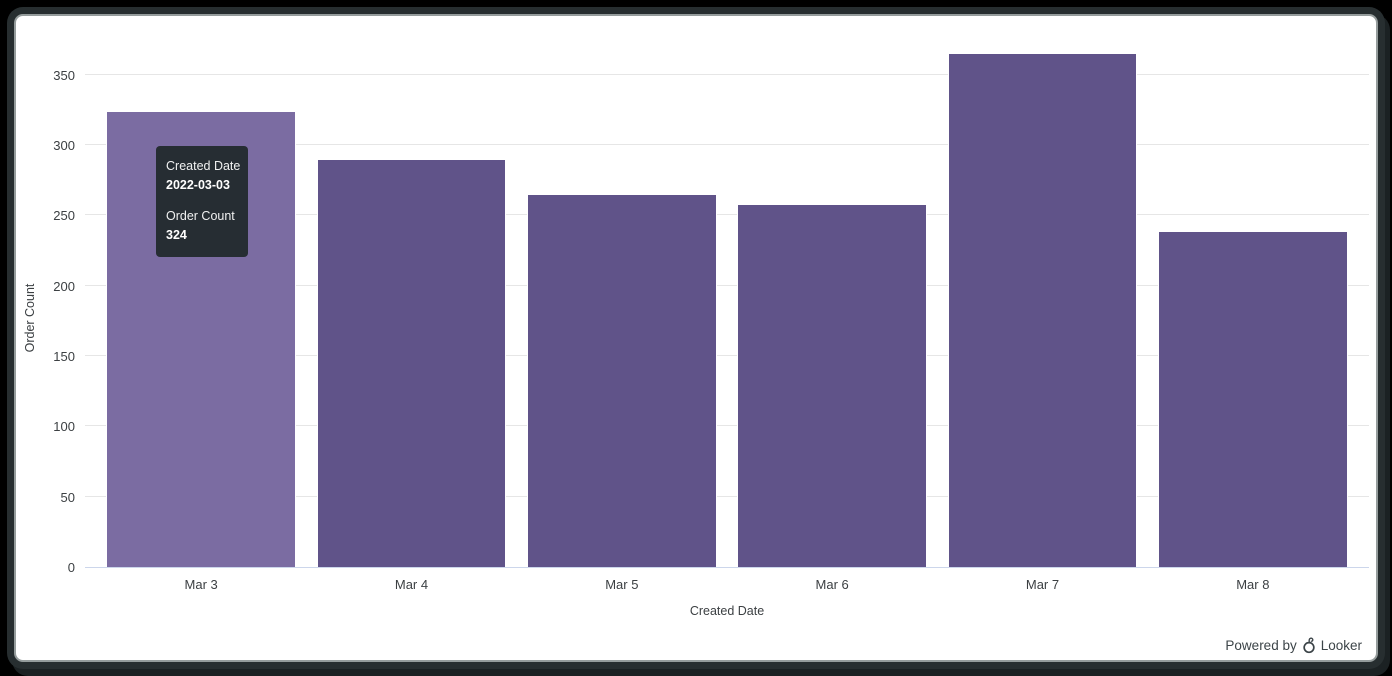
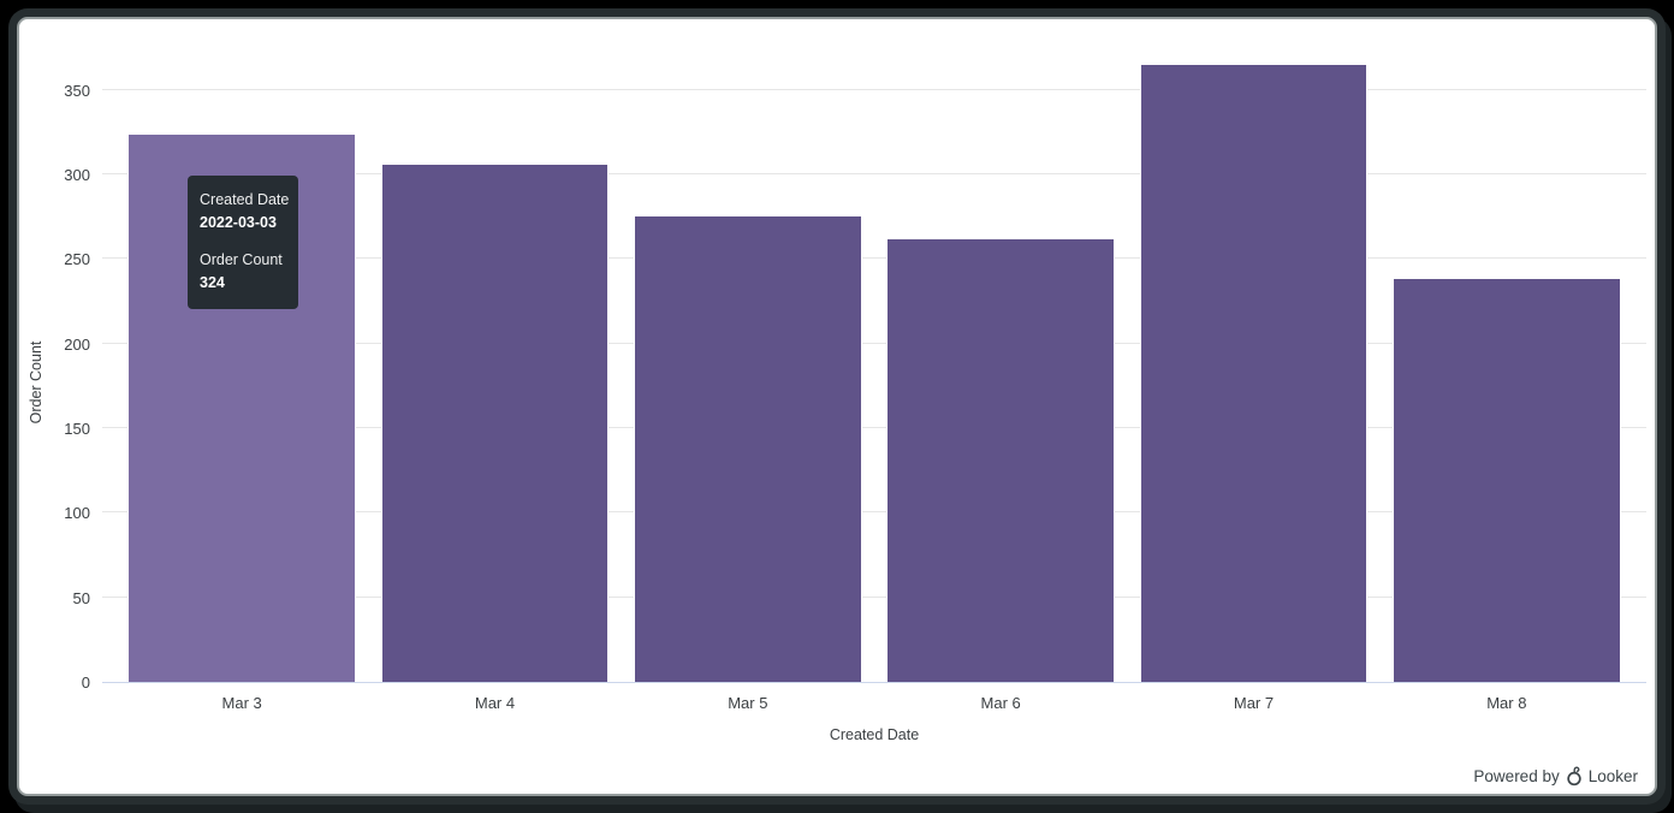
Mar 4: 290 -> 306
Mar 5: 265 -> 276
Mar 6: 258 -> 262
